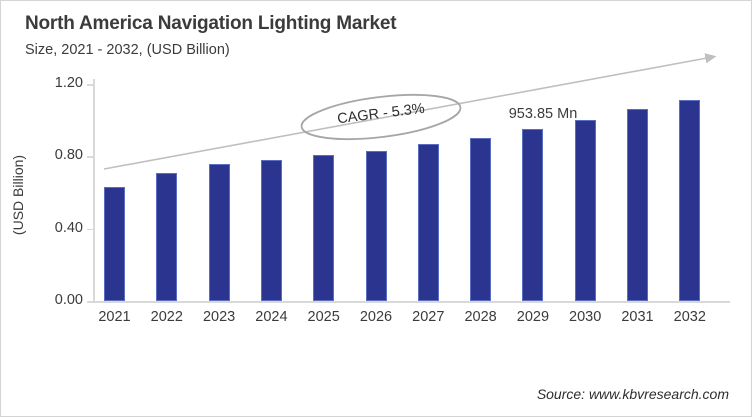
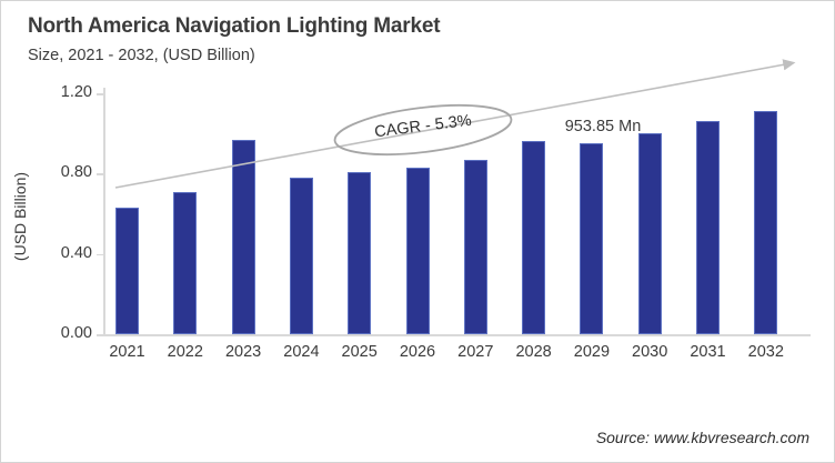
2023: 0.76 -> 0.97
2028: 0.90 -> 0.96
